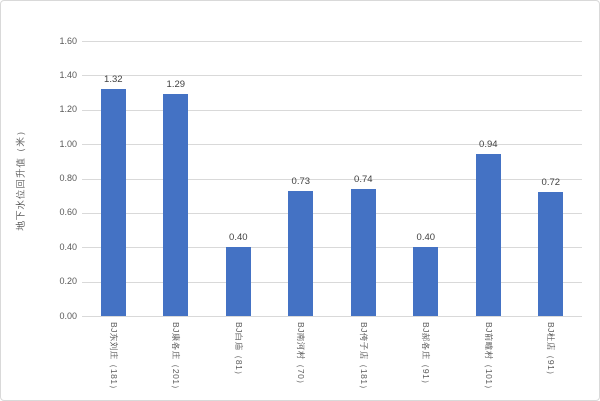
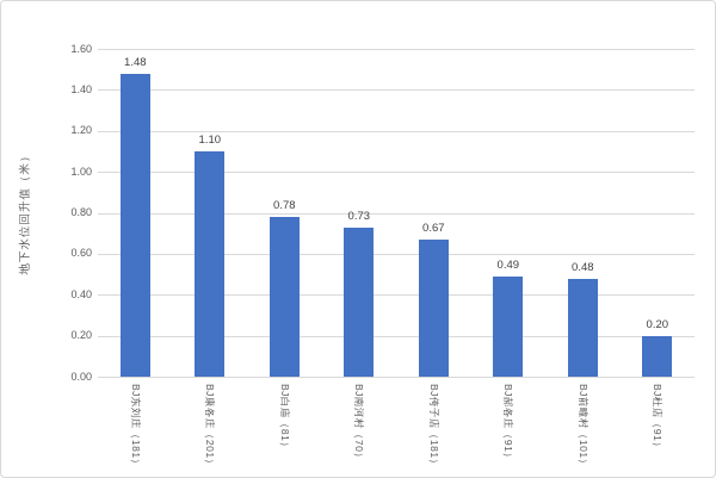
BJ东刘庄（181）: 1.32 -> 1.48
BJ康各庄（201）: 1.29 -> 1.10
BJ白庙（81）: 0.40 -> 0.78
BJ侉子店（181）: 0.74 -> 0.67
BJ郝各庄（91）: 0.40 -> 0.49
BJ前疃村（101）: 0.94 -> 0.48
BJ杜店（91）: 0.72 -> 0.20
